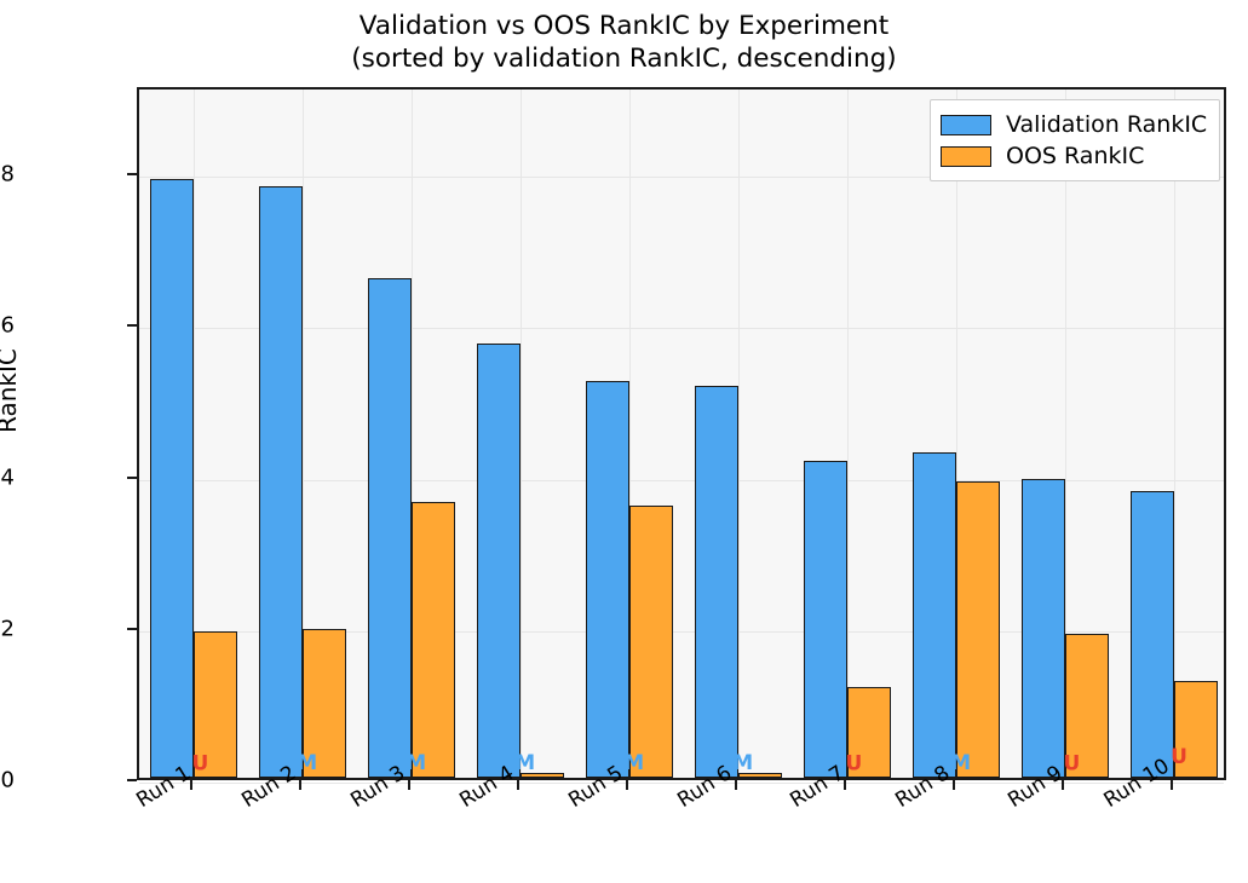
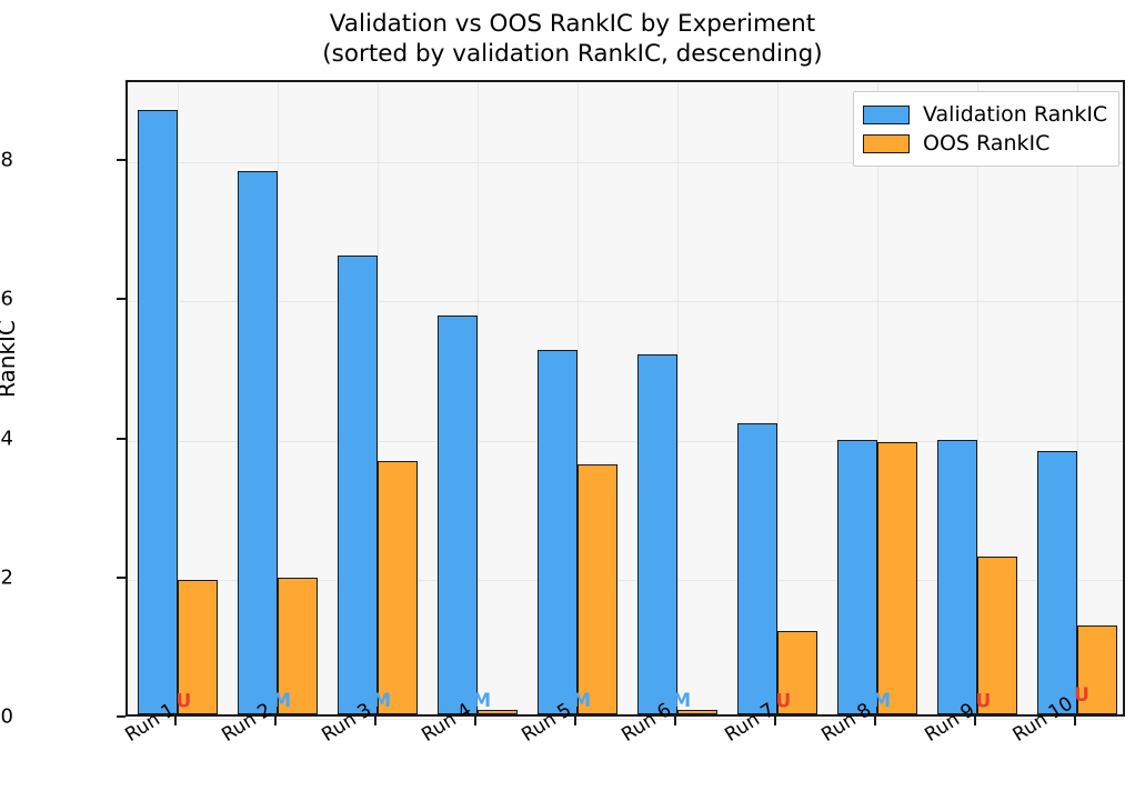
Validation RankIC/Run 1: 0.079 -> 0.087
Validation RankIC/Run 8: 0.043 -> 0.039
OOS RankIC/Run 9: 0.019 -> 0.023
